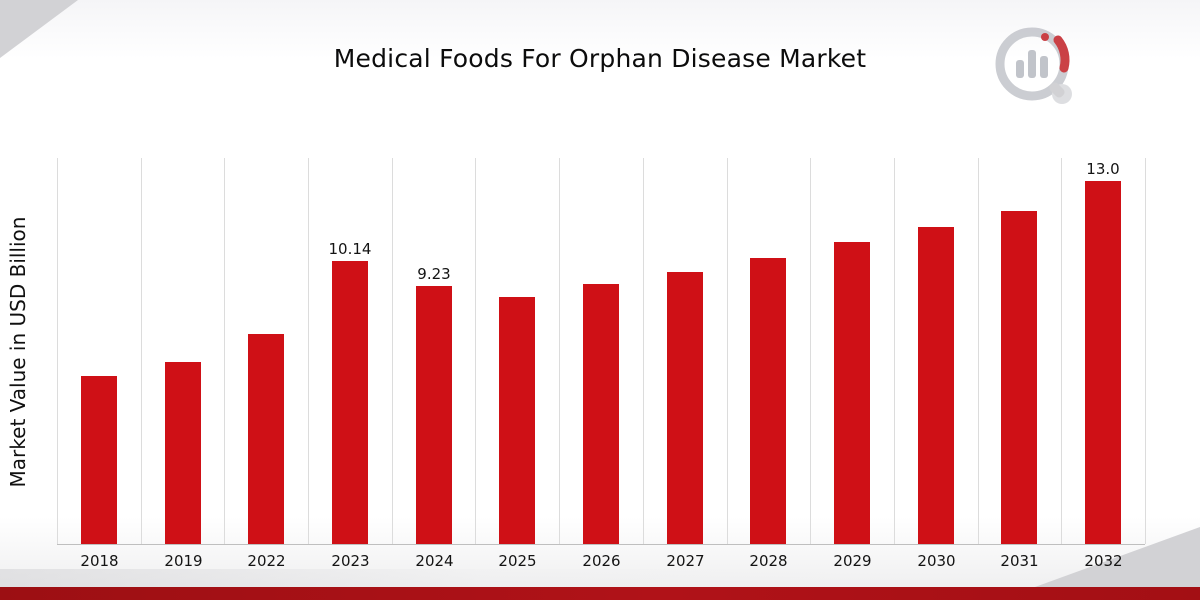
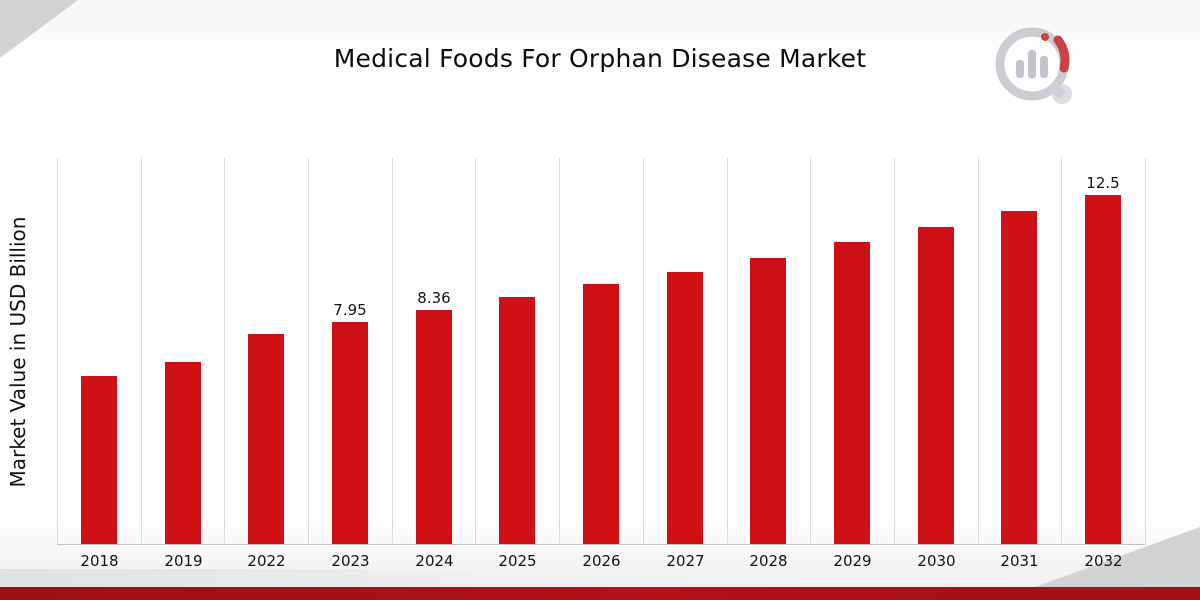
2023: 10.14 -> 7.95
2024: 9.23 -> 8.36
2032: 13.0 -> 12.5
